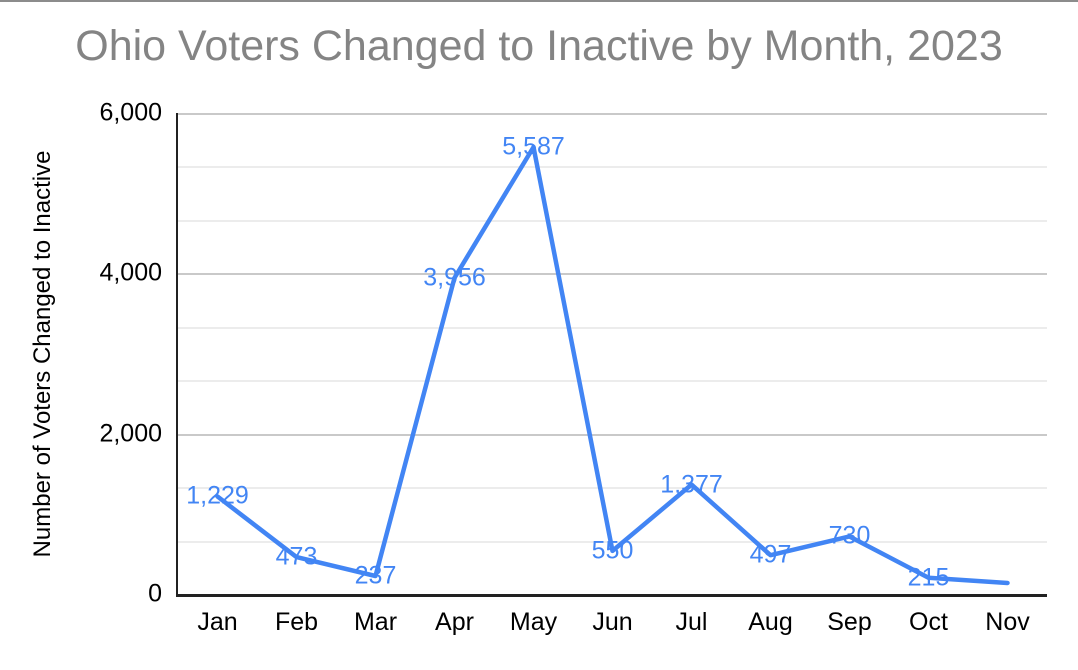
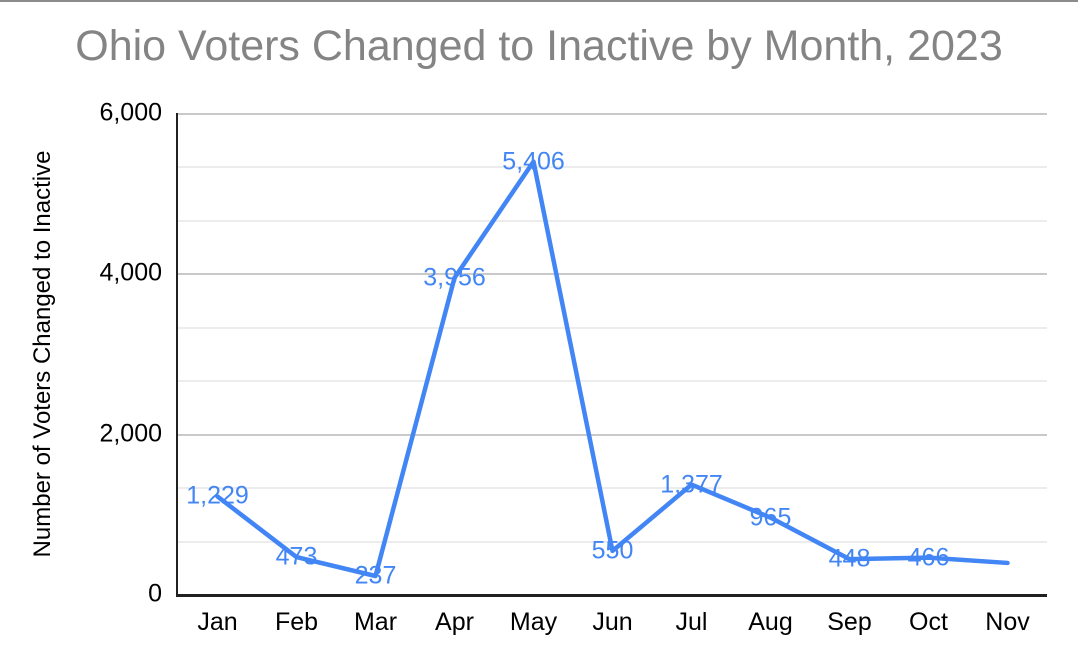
May: 5,587 -> 5,406
Aug: 497 -> 965
Sep: 730 -> 448
Oct: 215 -> 466
Nov: 200 -> 400
